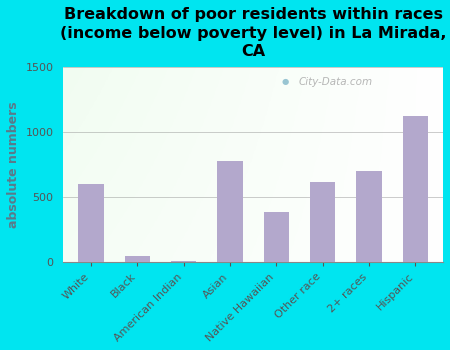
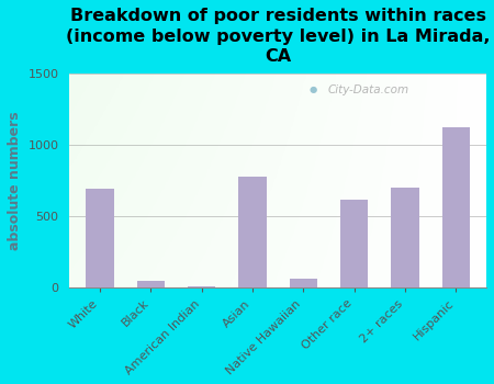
White: 600 -> 700
Native Hawaiian: 390 -> 70
